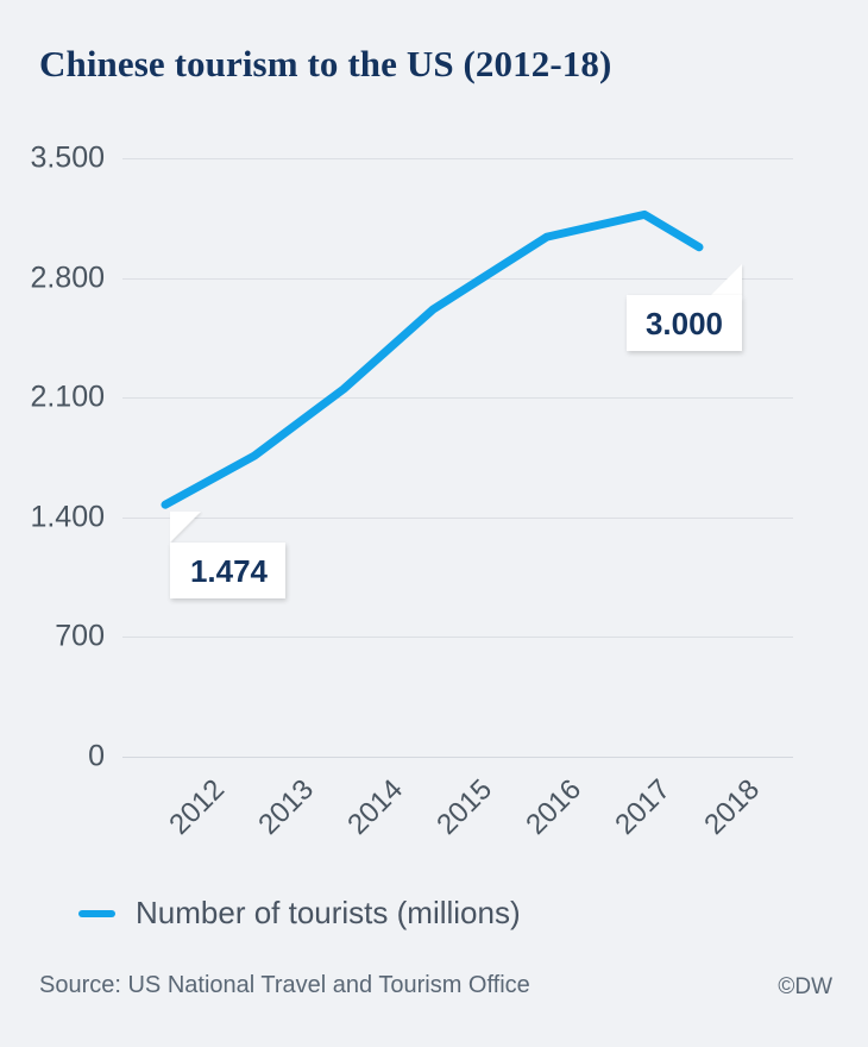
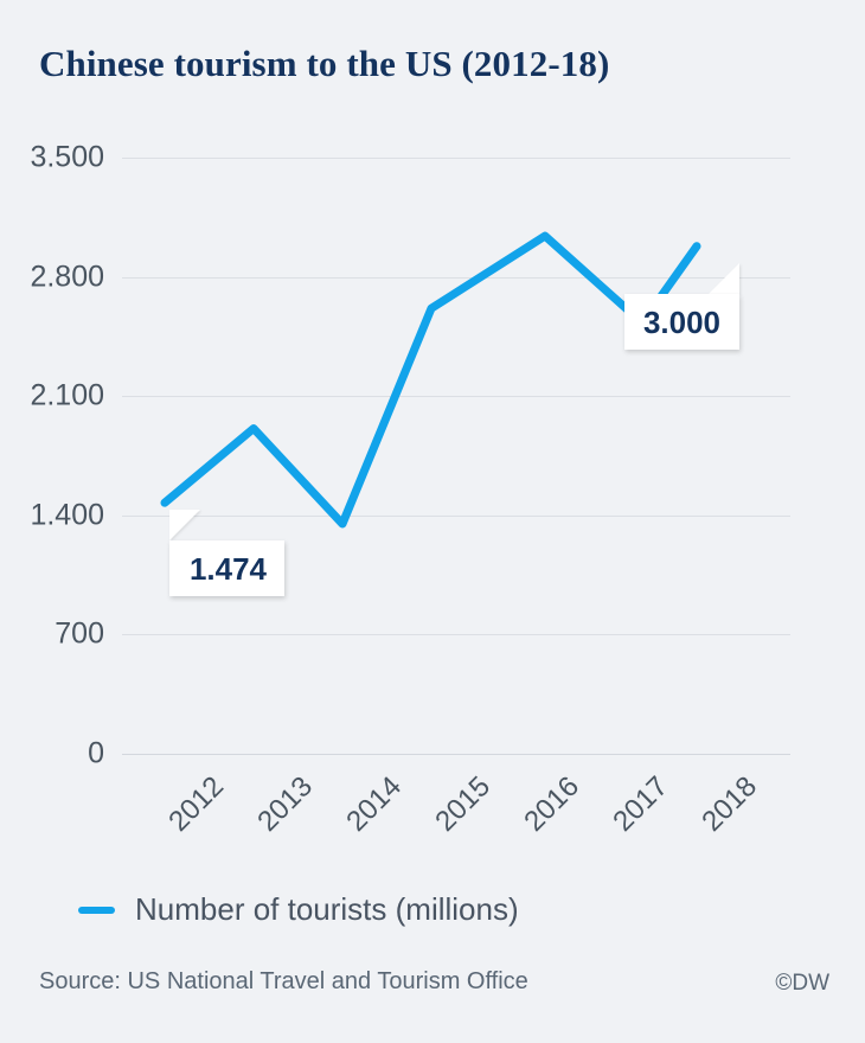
2013: 1760 -> 1910
2014: 2150 -> 1350
2017: 3170 -> 2530
